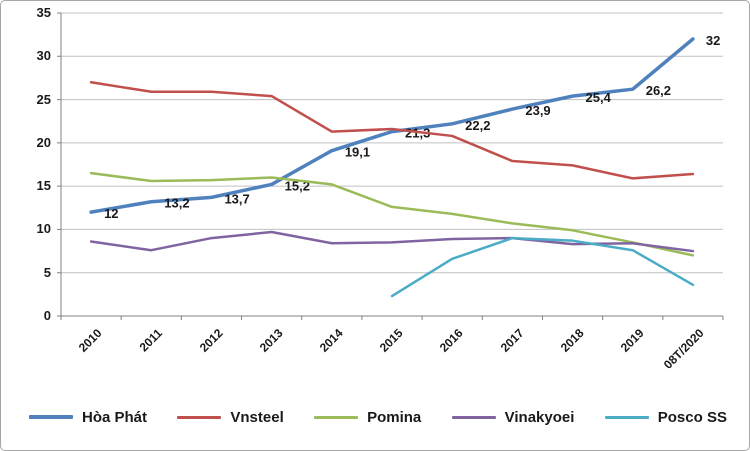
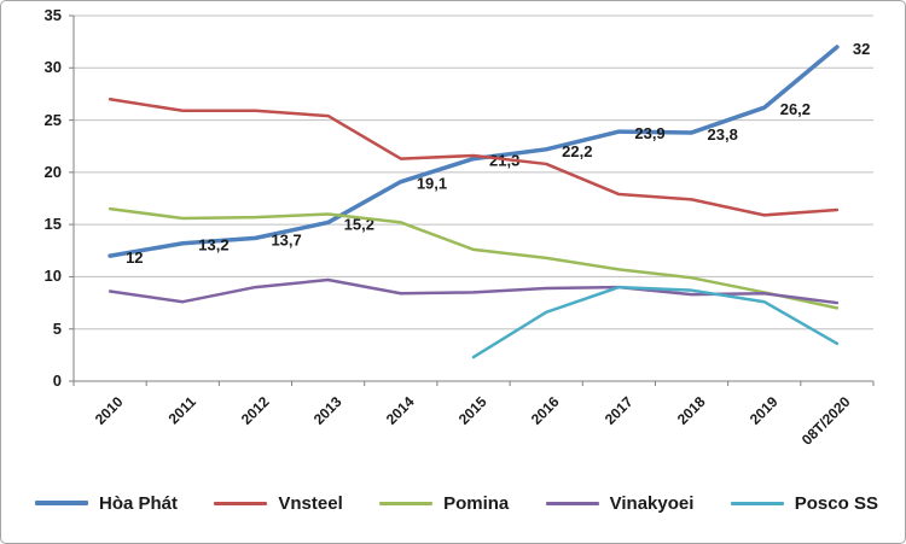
Hòa Phát/2018: 25,4 -> 23,8
